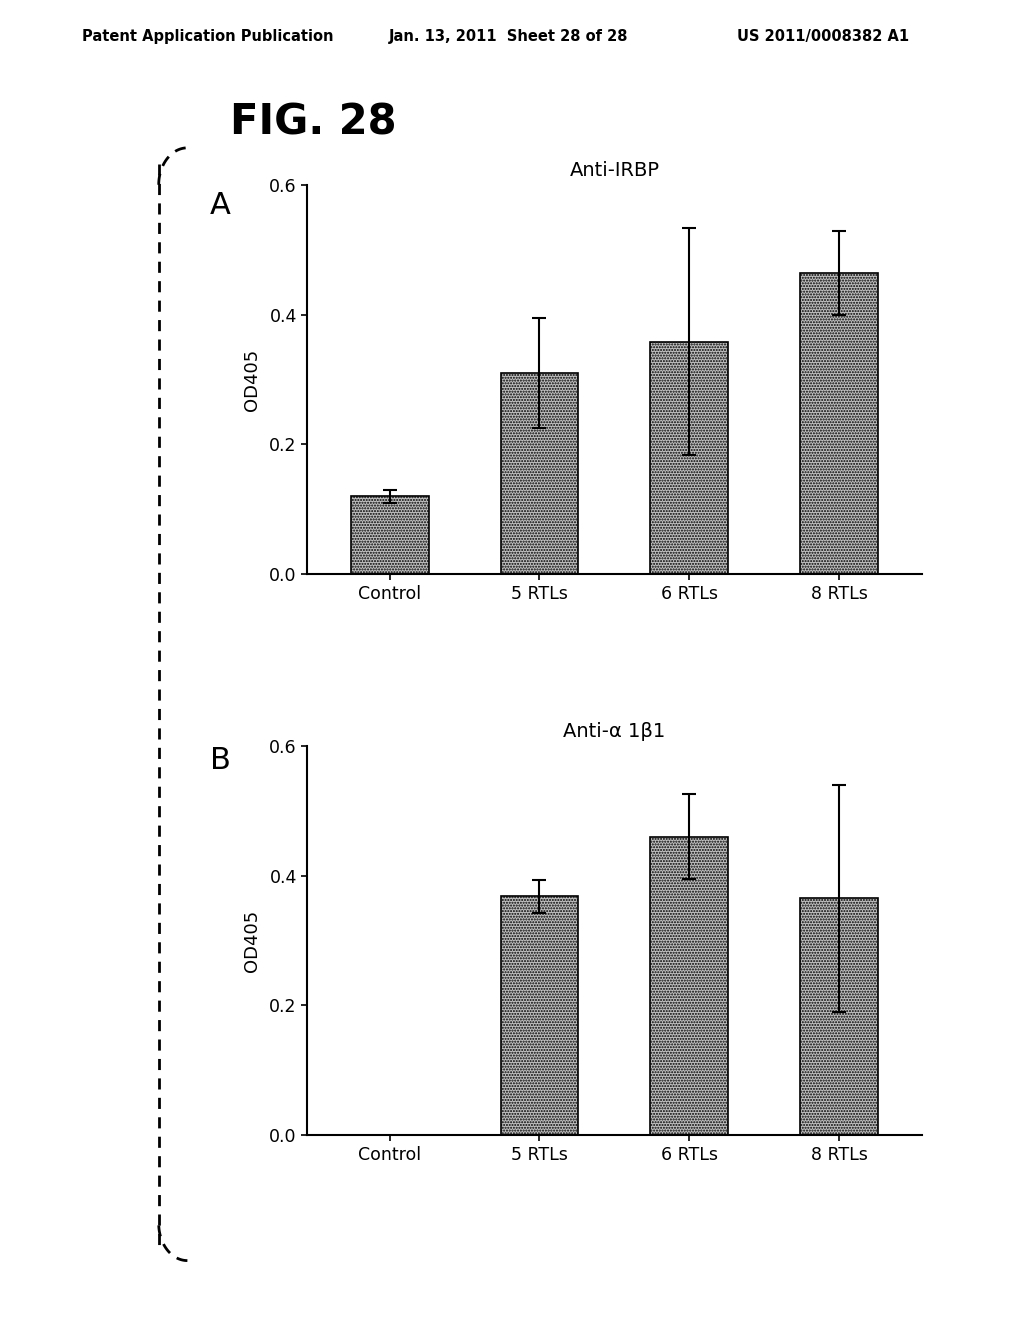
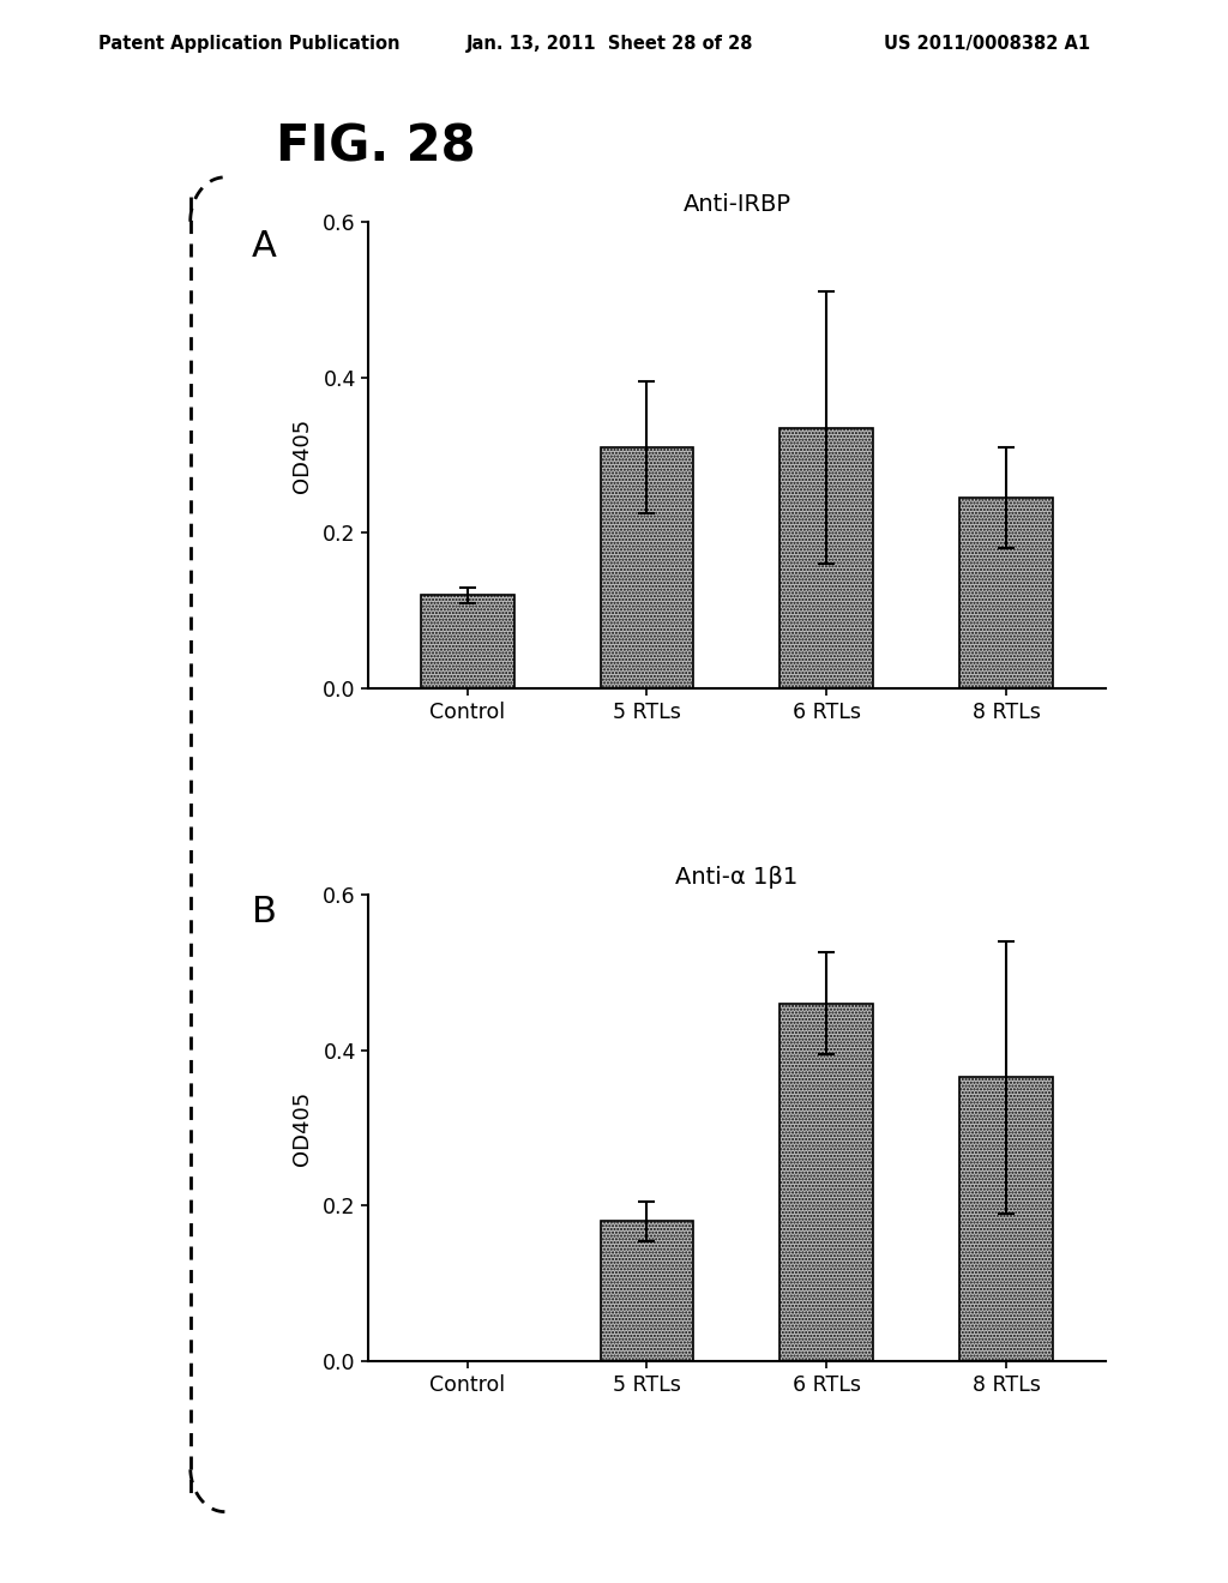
Anti-IRBP/6 RTLs: 0.358 -> 0.335
Anti-IRBP/8 RTLs: 0.464 -> 0.245
Anti-α 1β1/5 RTLs: 0.368 -> 0.180
